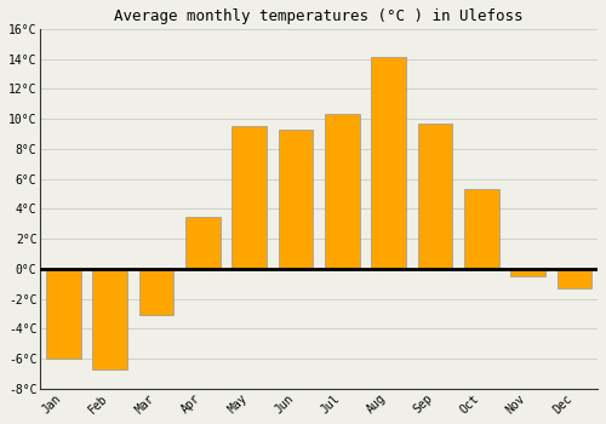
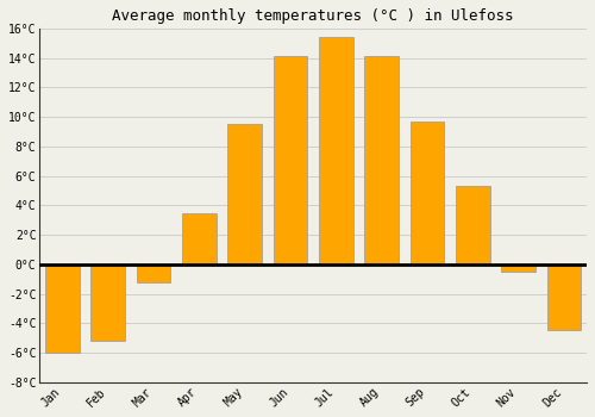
Feb: -6.7°C -> -5.2°C
Mar: -3.1°C -> -1.2°C
Jun: 9.3°C -> 14.1°C
Jul: 10.3°C -> 15.4°C
Dec: -1.3°C -> -4.5°C
